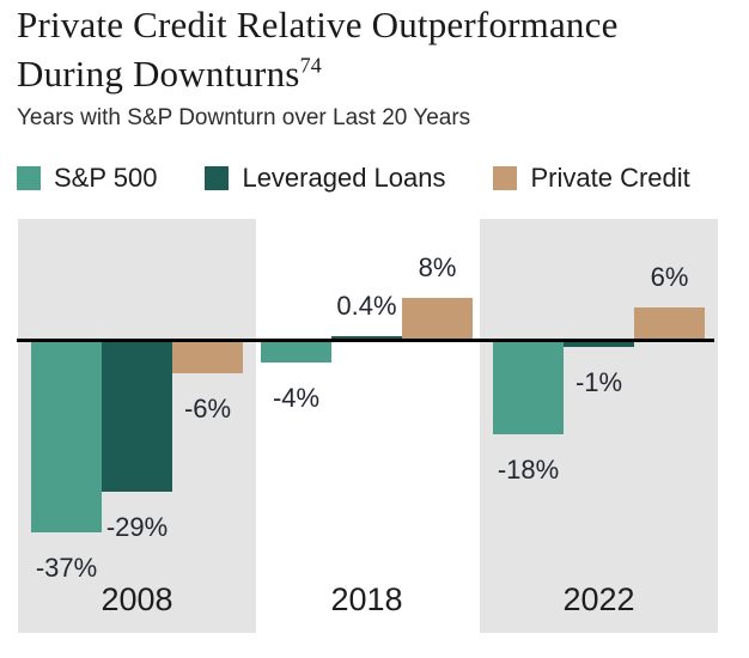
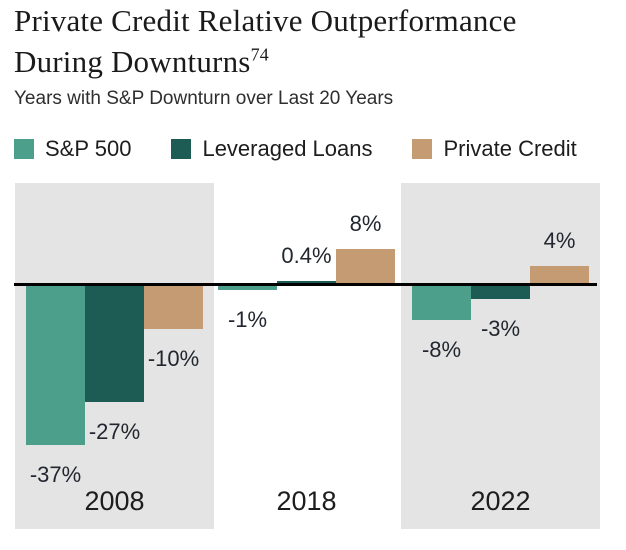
Leveraged Loans/2008: -29% -> -27%
Private Credit/2008: -6% -> -10%
S&P 500/2018: -4% -> -1%
S&P 500/2022: -18% -> -8%
Leveraged Loans/2022: -1% -> -3%
Private Credit/2022: 6% -> 4%
